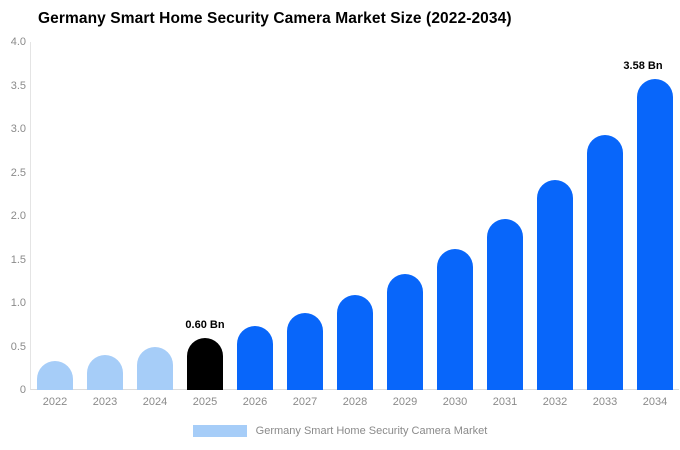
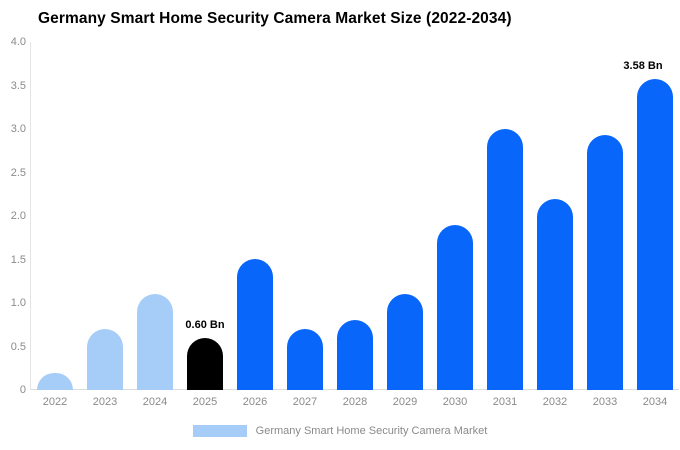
2022: 0.3 -> 0.2
2023: 0.4 -> 0.7
2024: 0.5 -> 1.1
2026: 0.7 -> 1.5
2027: 0.9 -> 0.7
2028: 1.1 -> 0.8
2029: 1.3 -> 1.1
2030: 1.6 -> 1.9
2031: 2.0 -> 3.0
2032: 2.4 -> 2.2
